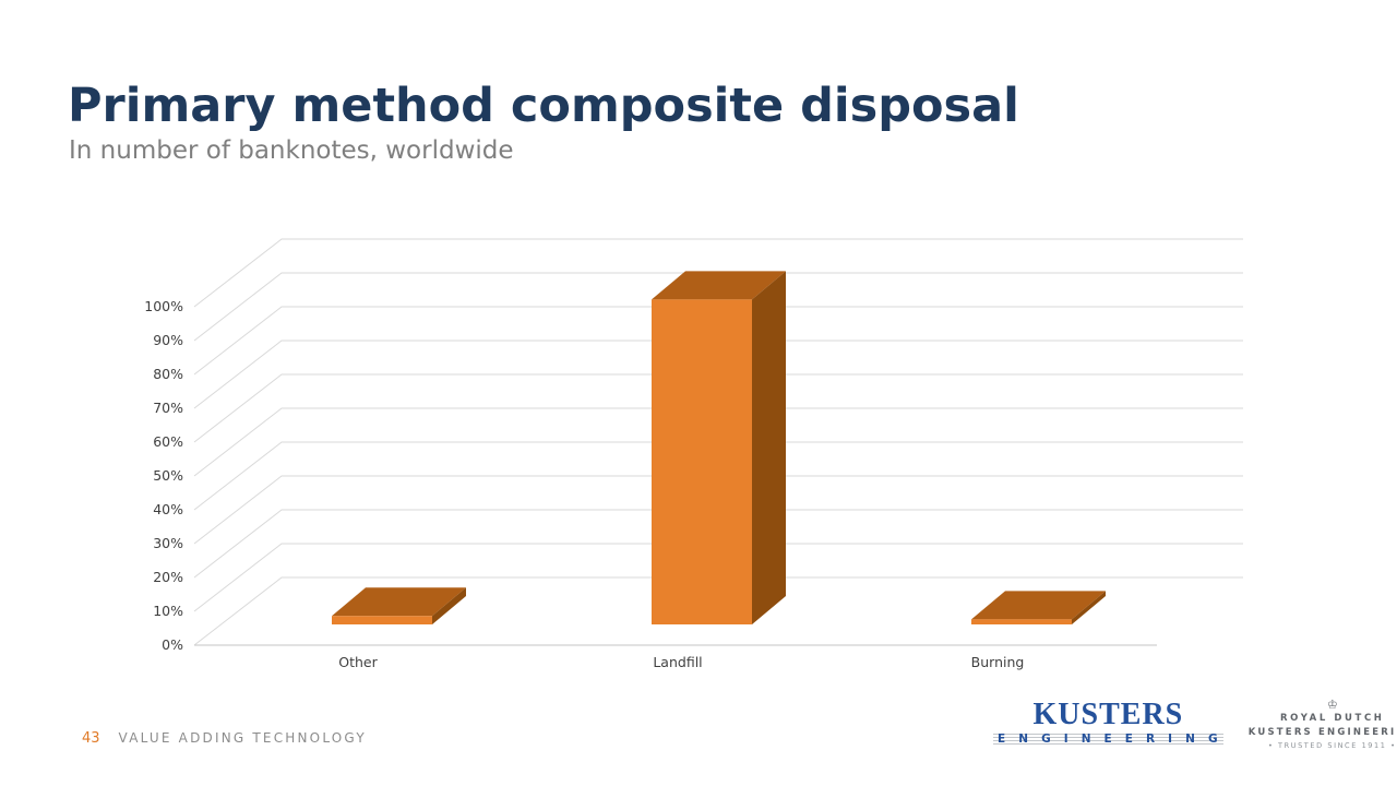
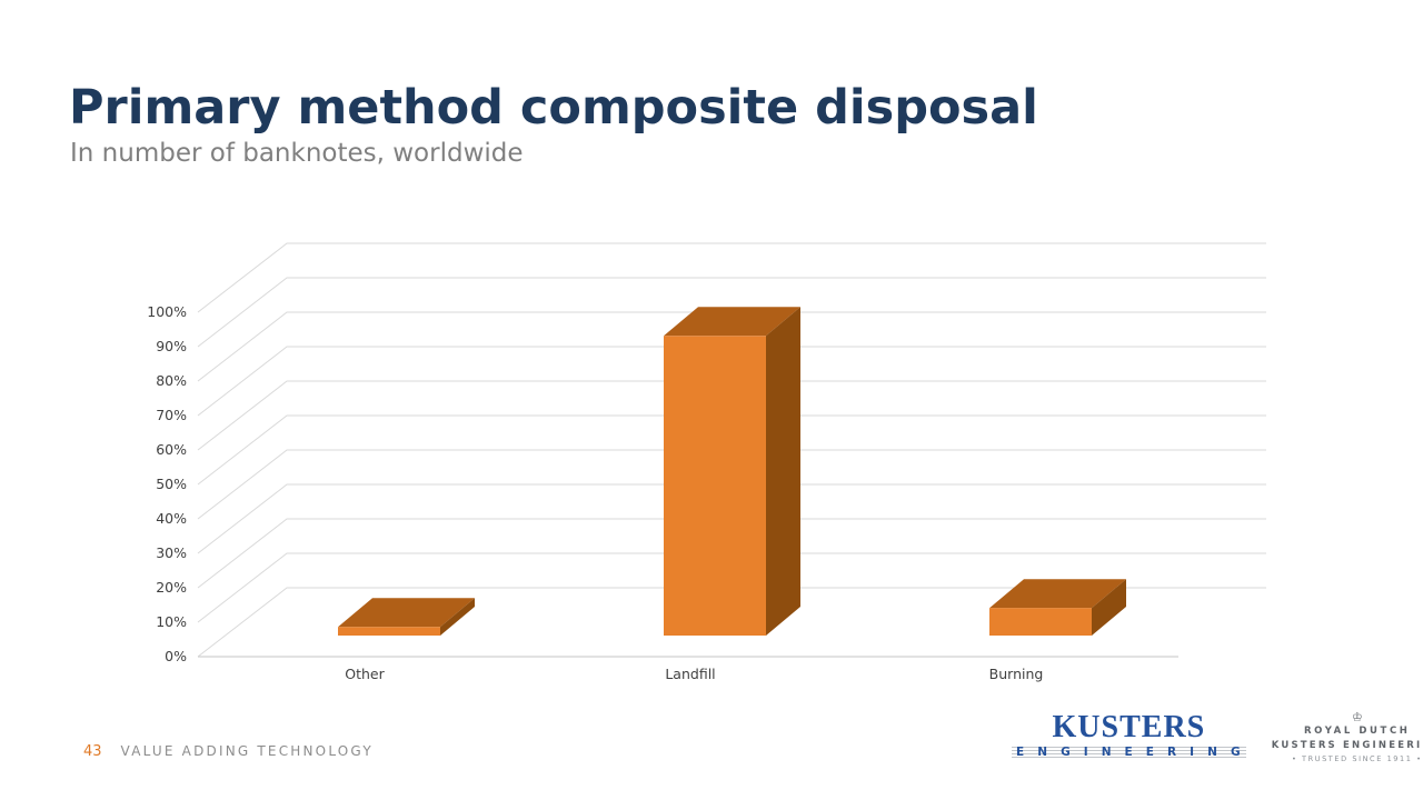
Landfill: 96% -> 87%
Burning: 2% -> 8%
